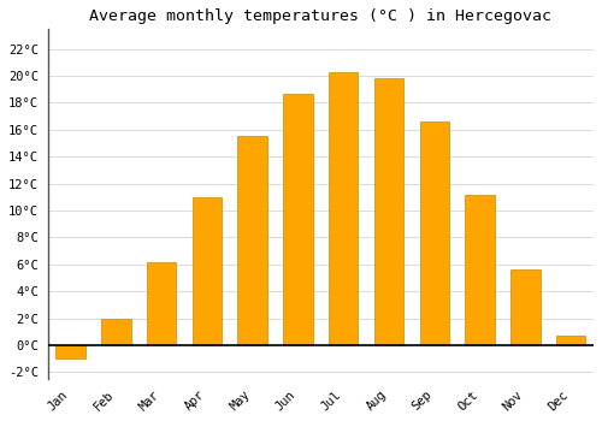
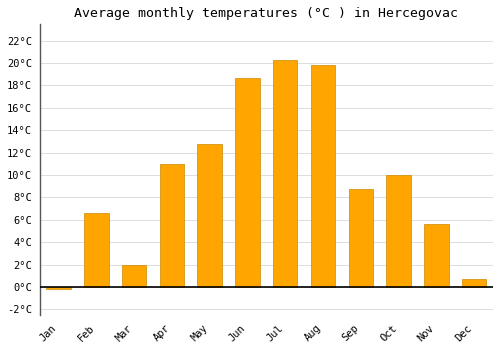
Jan: -1.0°C -> -0.2°C
Feb: 2.0°C -> 6.6°C
Mar: 6.2°C -> 2.0°C
May: 15.5°C -> 12.8°C
Sep: 16.6°C -> 8.8°C
Oct: 11.2°C -> 10.0°C
